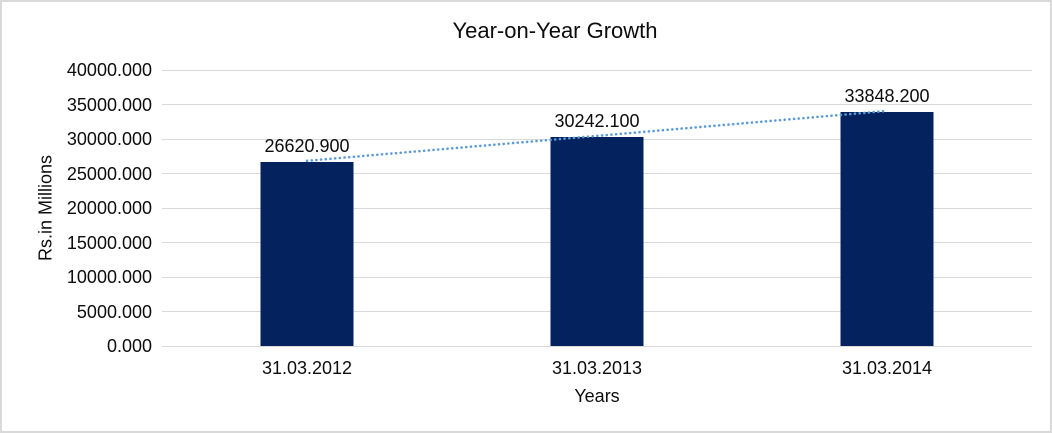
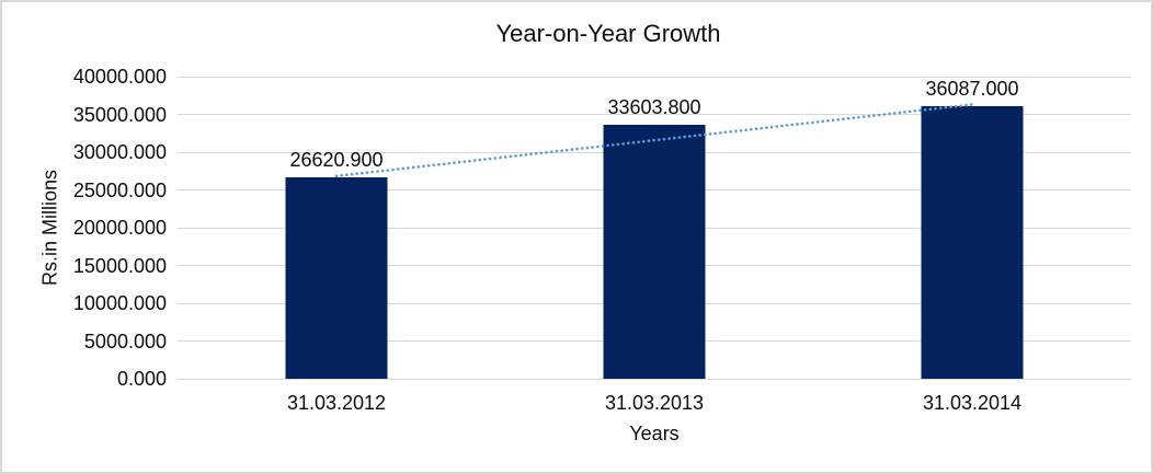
31.03.2013: 30242.100 -> 33603.800
31.03.2014: 33848.200 -> 36087.000
